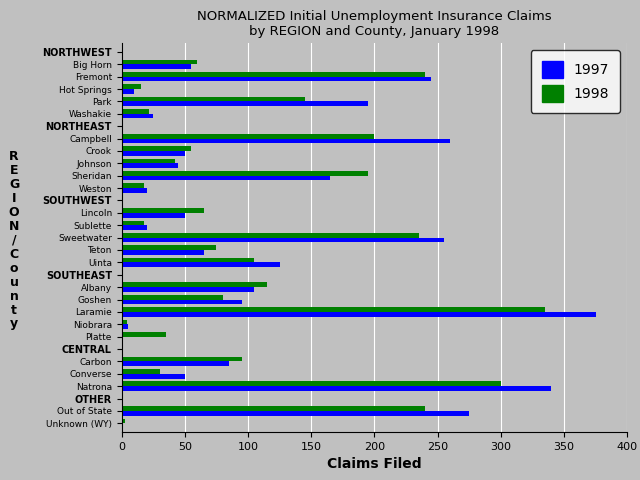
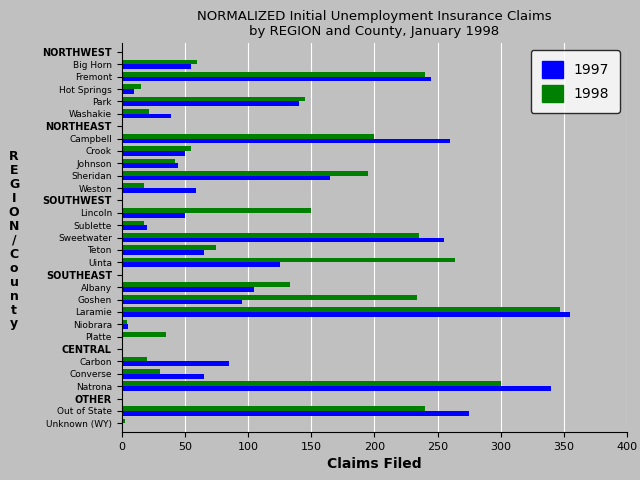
1997/Park: 195 -> 140
1997/Washakie: 25 -> 39
1997/Weston: 20 -> 59
1998/Lincoln: 65 -> 150
1998/Uinta: 105 -> 264
1998/Albany: 115 -> 133
1998/Goshen: 80 -> 234
1998/Laramie: 335 -> 347
1997/Laramie: 375 -> 355
1998/Carbon: 95 -> 20
1997/Converse: 50 -> 65
